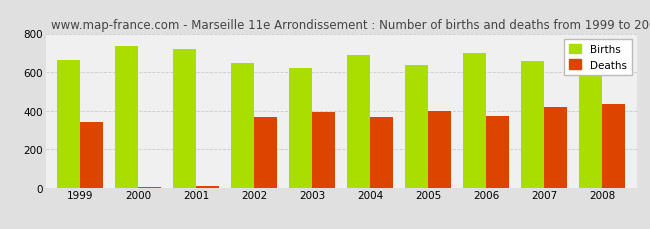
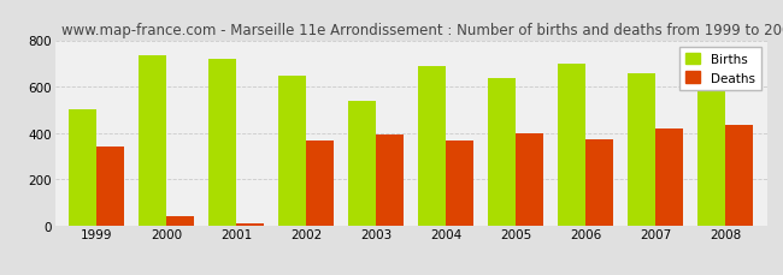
Births/1999: 660 -> 500
Deaths/2000: 0 -> 40
Births/2003: 620 -> 540
